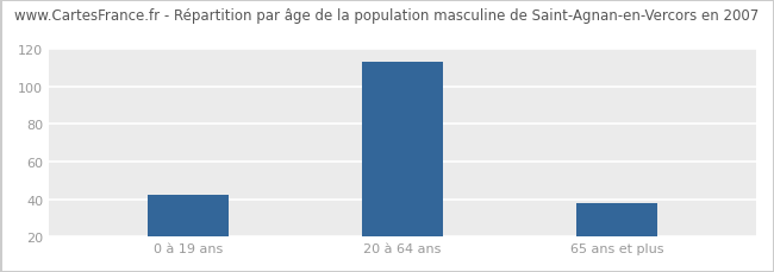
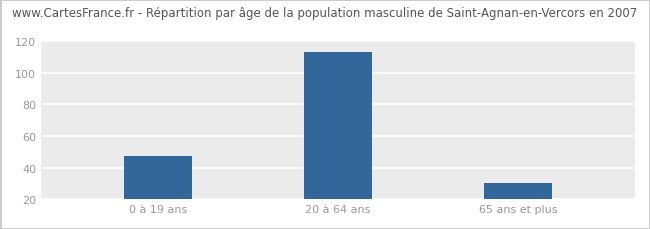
0 à 19 ans: 42 -> 47
65 ans et plus: 38 -> 30
